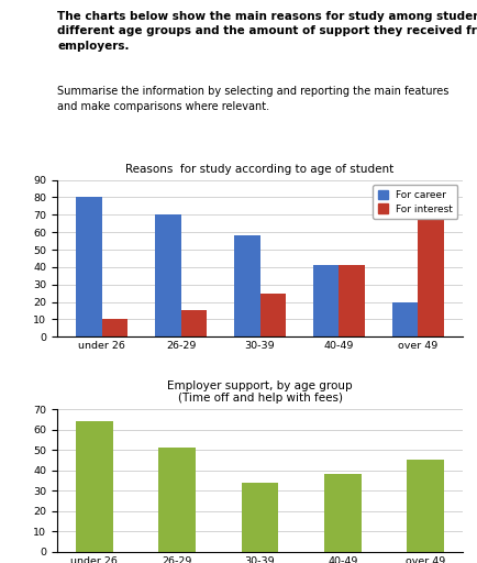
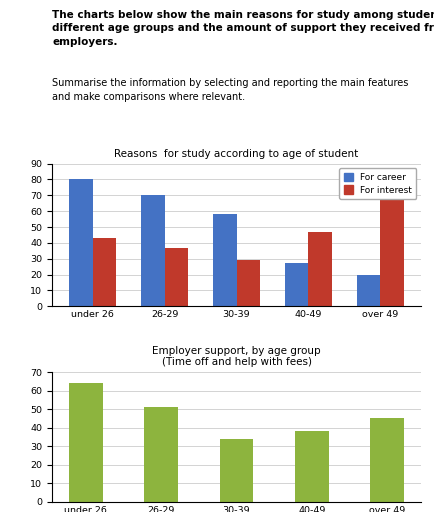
Reasons for study according to age of student/For interest/under 26: 10 -> 43
Reasons for study according to age of student/For interest/26-29: 15 -> 37
Reasons for study according to age of student/For interest/30-39: 25 -> 29
Reasons for study according to age of student/For career/40-49: 41 -> 27
Reasons for study according to age of student/For interest/40-49: 41 -> 47
